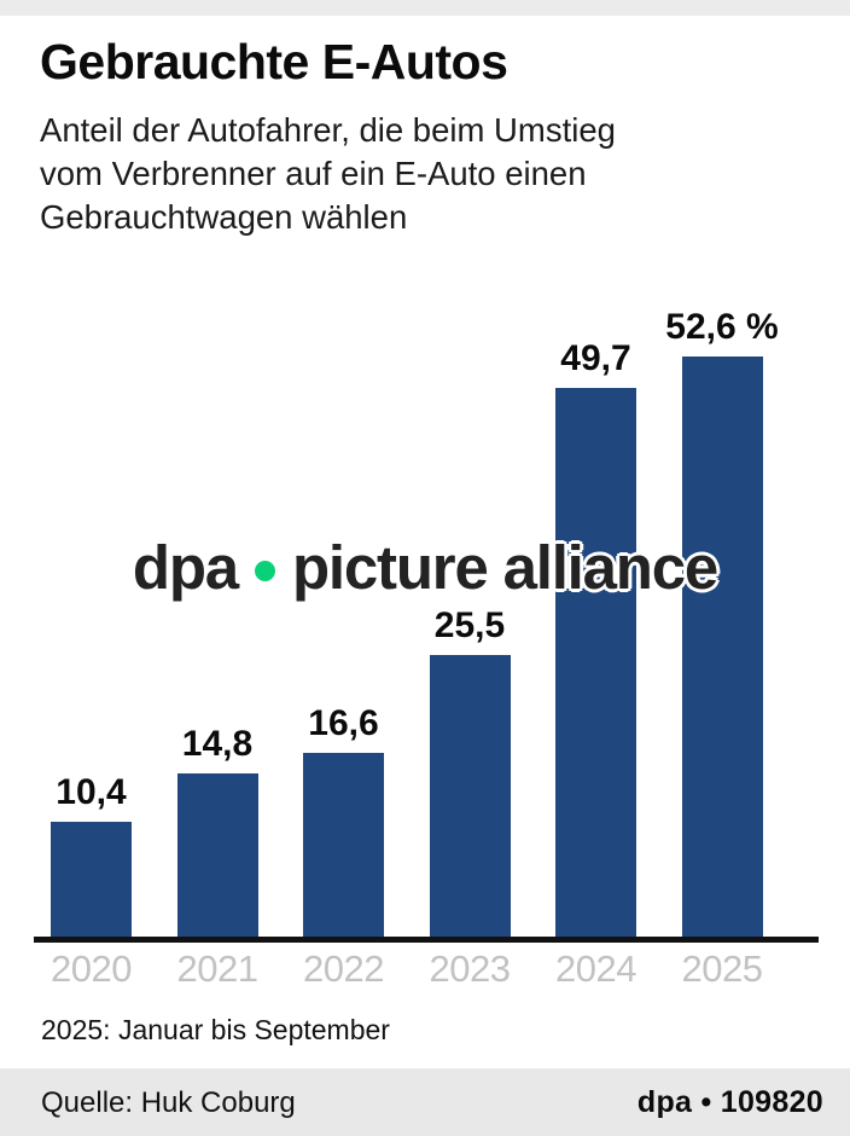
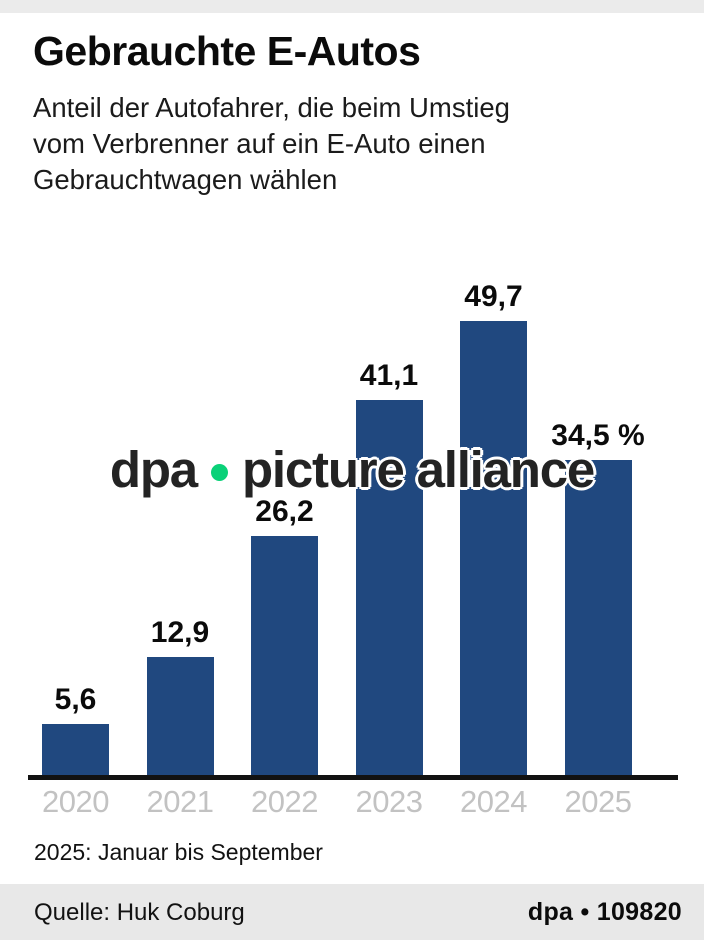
2020: 10,4 -> 5,6
2021: 14,8 -> 12,9
2022: 16,6 -> 26,2
2023: 25,5 -> 41,1
2025: 52,6 -> 34,5
